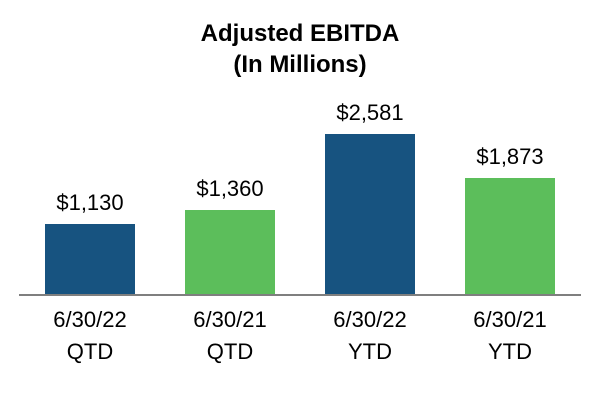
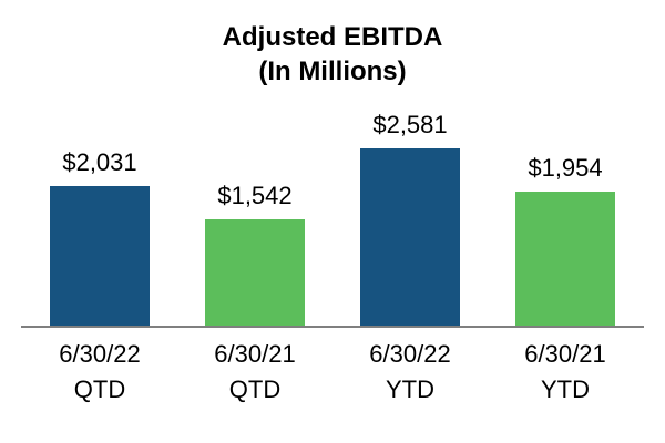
6/30/22 QTD: $1,130 -> $2,031
6/30/21 QTD: $1,360 -> $1,542
6/30/21 YTD: $1,873 -> $1,954
